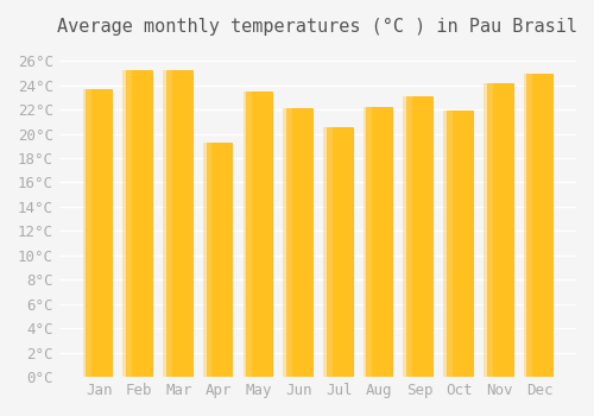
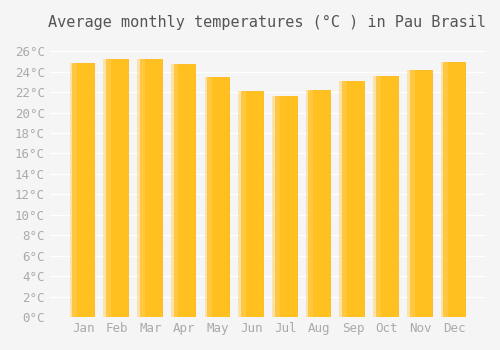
Jan: 23.7°C -> 24.8°C
Apr: 19.3°C -> 24.7°C
Jul: 20.5°C -> 21.6°C
Oct: 21.9°C -> 23.6°C
